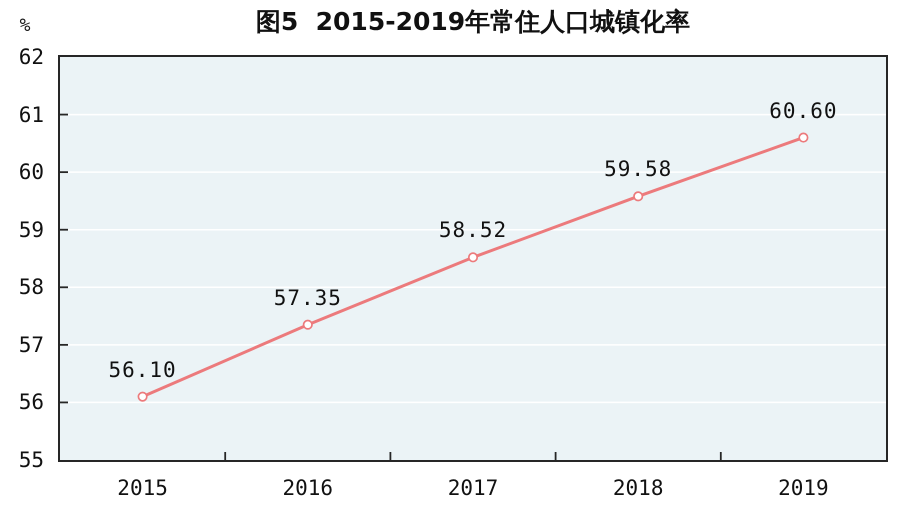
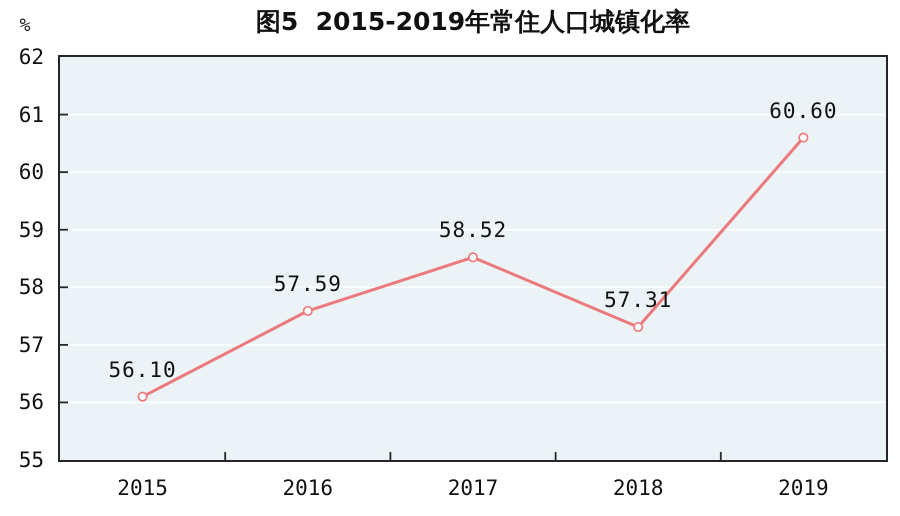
2016: 57.35 -> 57.59
2018: 59.58 -> 57.31
